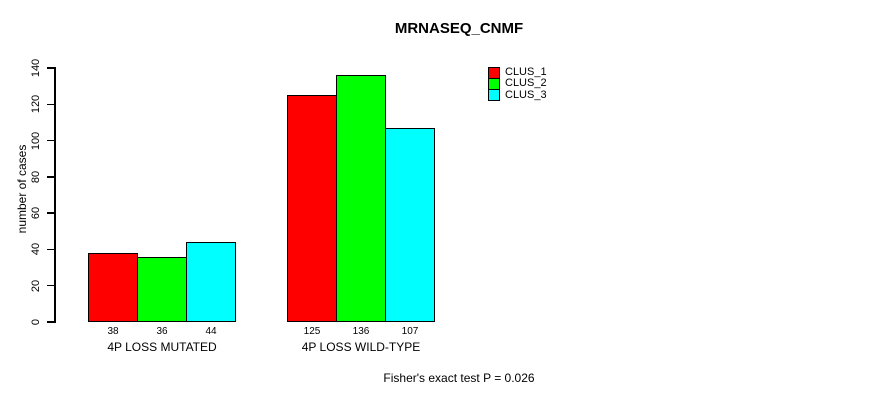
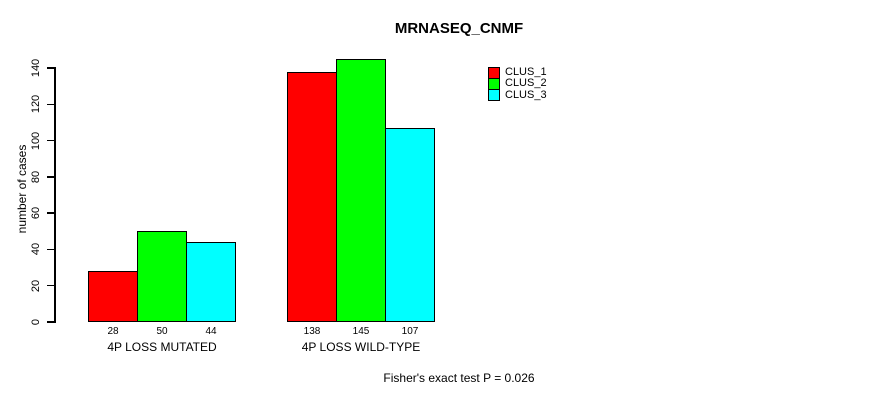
CLUS_1/4P LOSS MUTATED: 38 -> 28
CLUS_2/4P LOSS MUTATED: 36 -> 50
CLUS_1/4P LOSS WILD-TYPE: 125 -> 138
CLUS_2/4P LOSS WILD-TYPE: 136 -> 145
